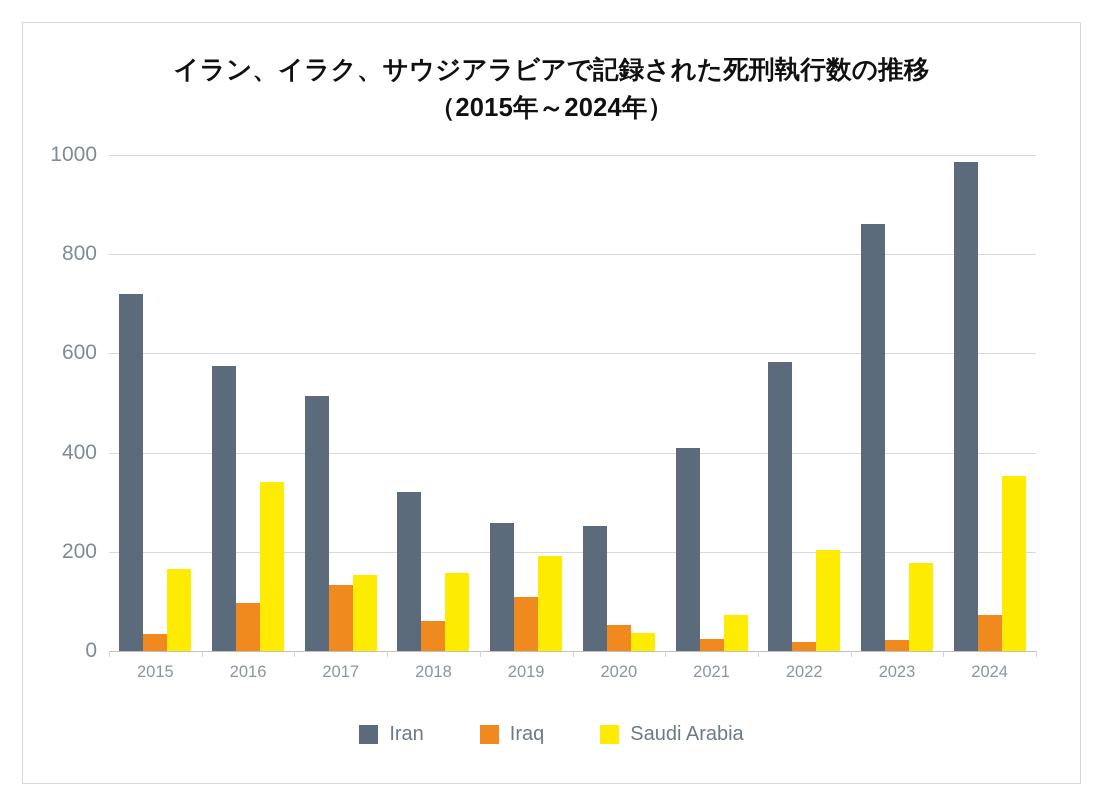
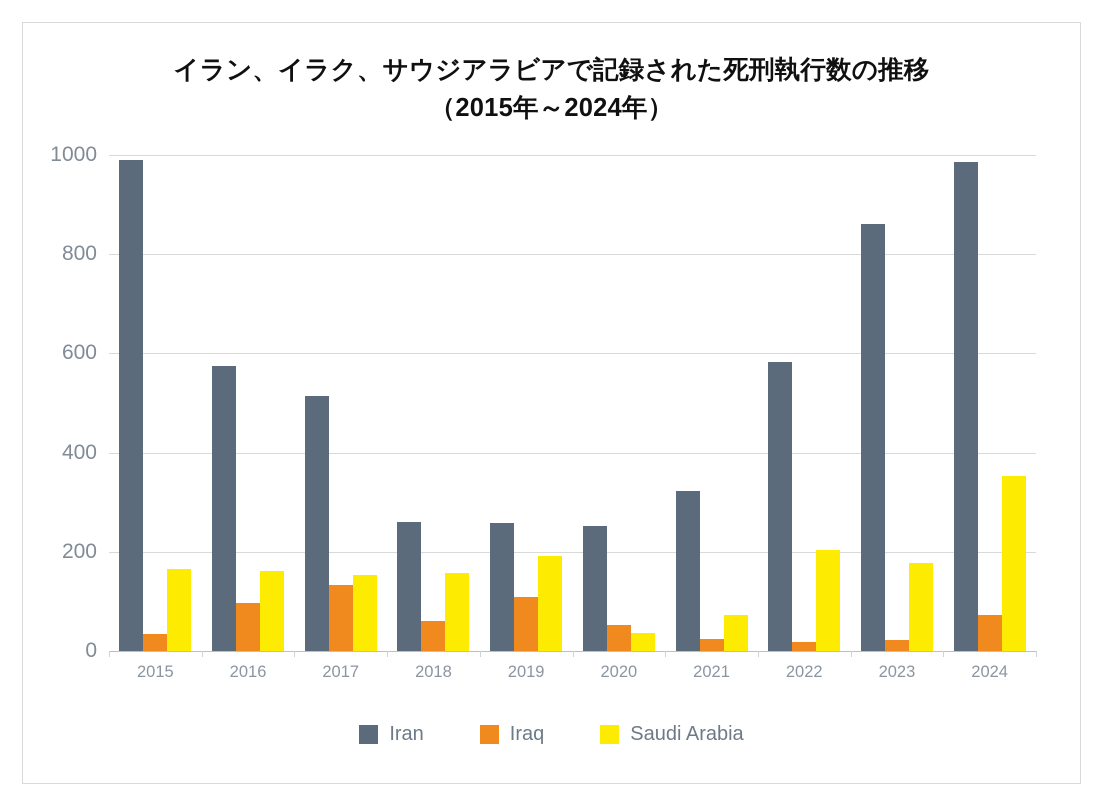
Iran/2015: 720 -> 990
Saudi Arabia/2016: 340 -> 160
Iran/2018: 320 -> 260
Iran/2021: 410 -> 320
